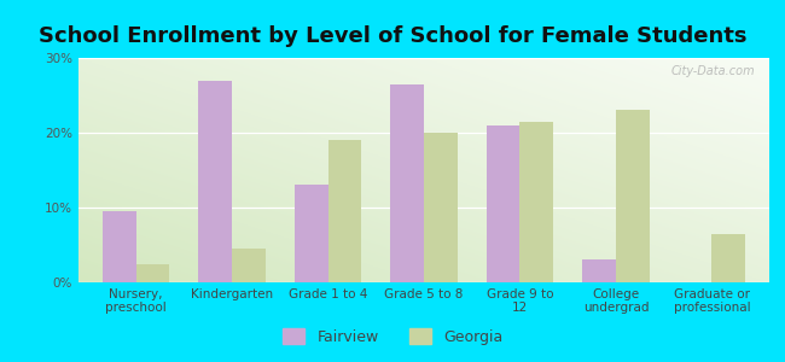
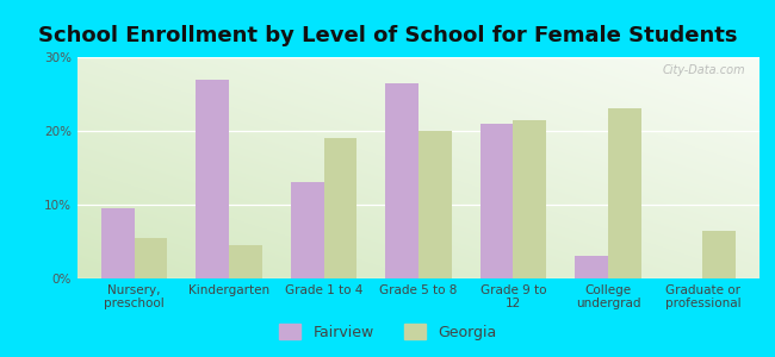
Georgia/Nursery, preschool: 2.4% -> 5.5%
